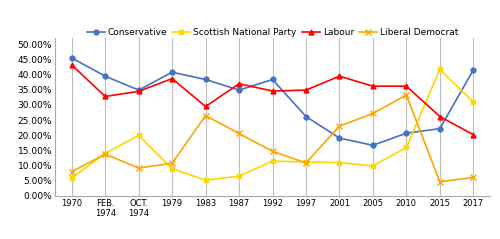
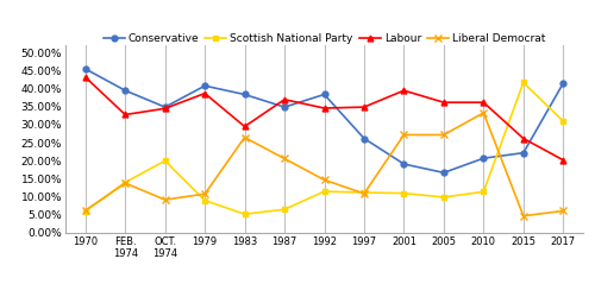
Liberal Democrat/1970: 8.0% -> 6.2%
Liberal Democrat/2001: 23.0% -> 27.2%
Scottish National Party/2010: 16.0% -> 11.4%
